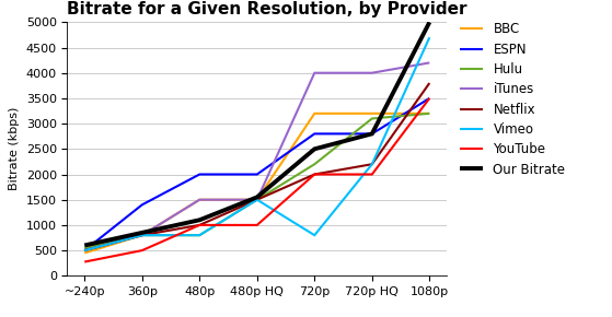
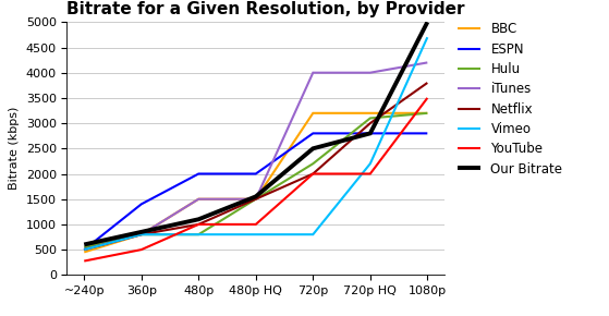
Vimeo/480p HQ: 1500 -> 800
Netflix/720p HQ: 2200 -> 3000
ESPN/1080p: 3500 -> 2800
